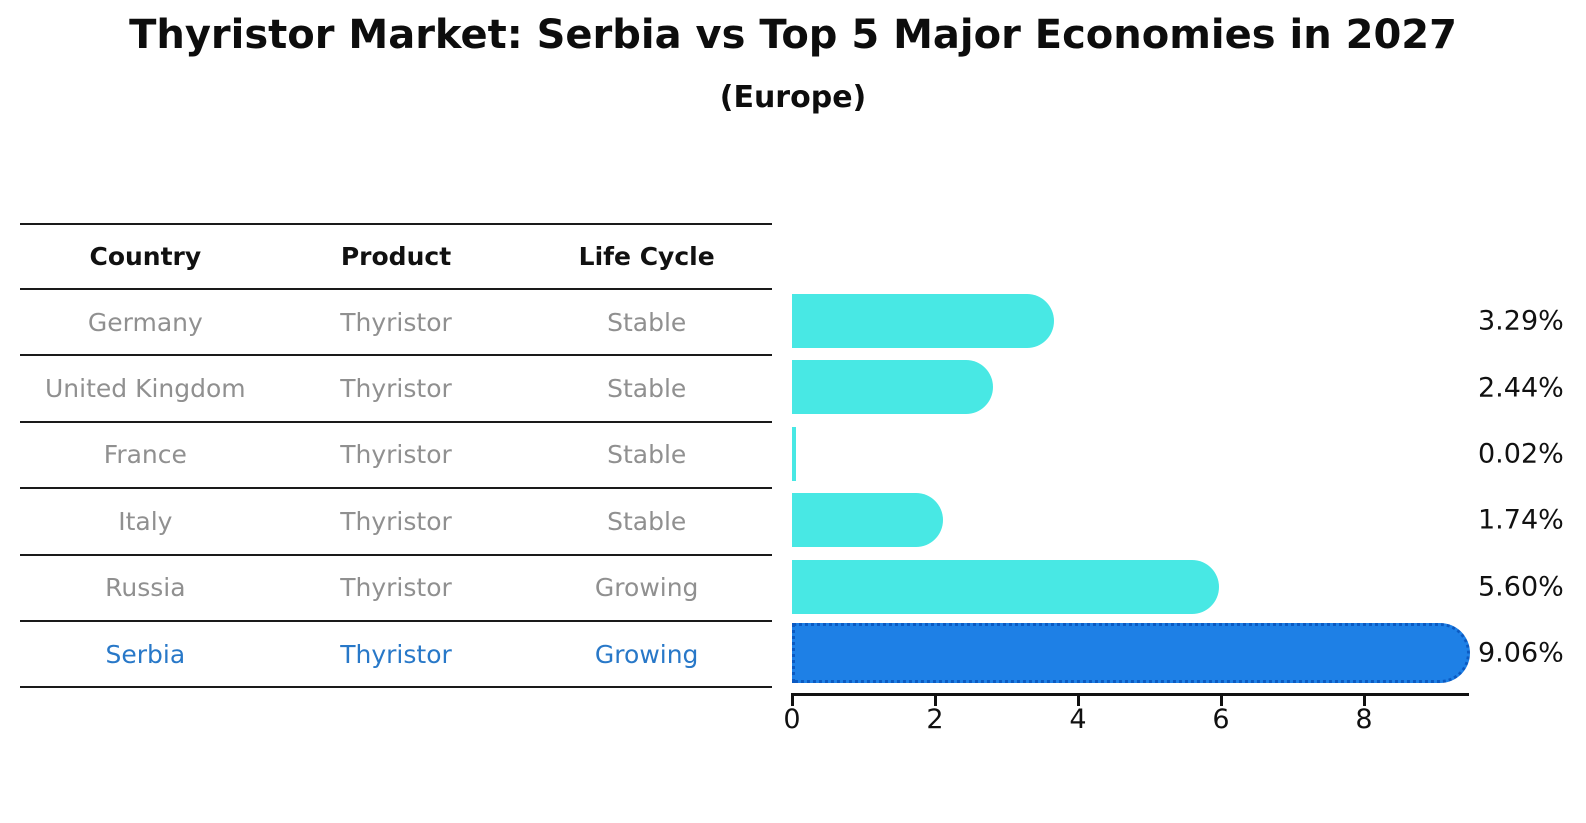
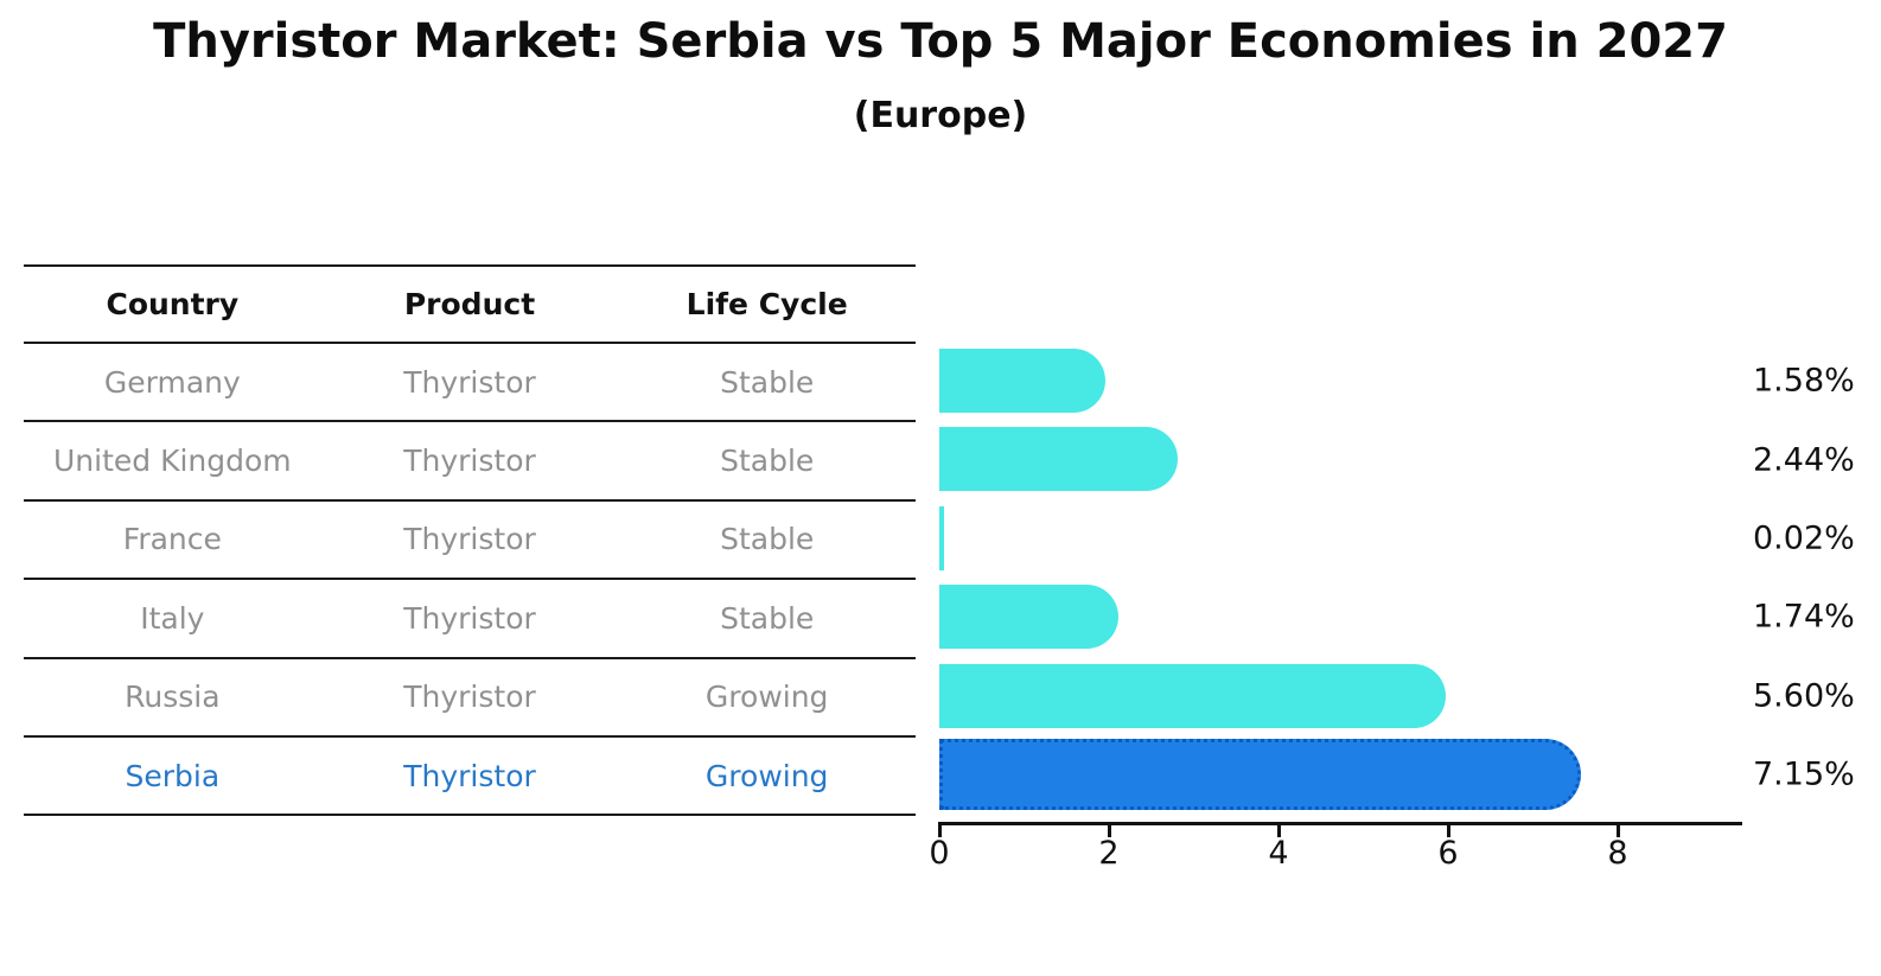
Germany: 3.29% -> 1.58%
Serbia: 9.06% -> 7.15%
